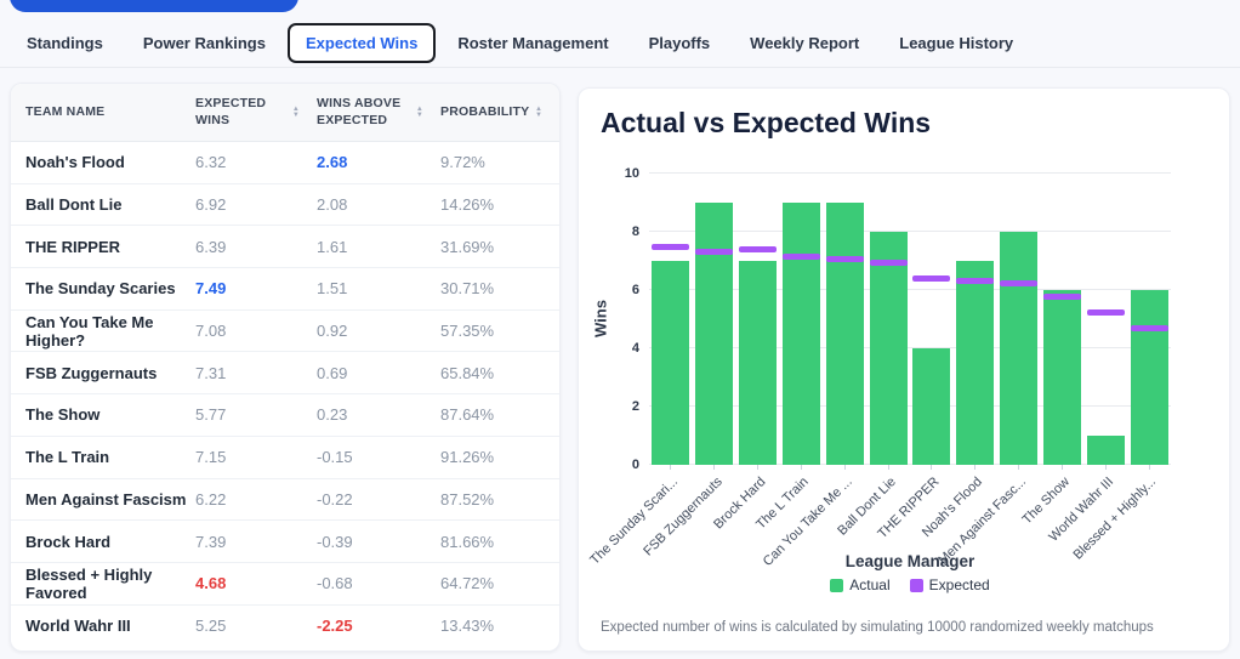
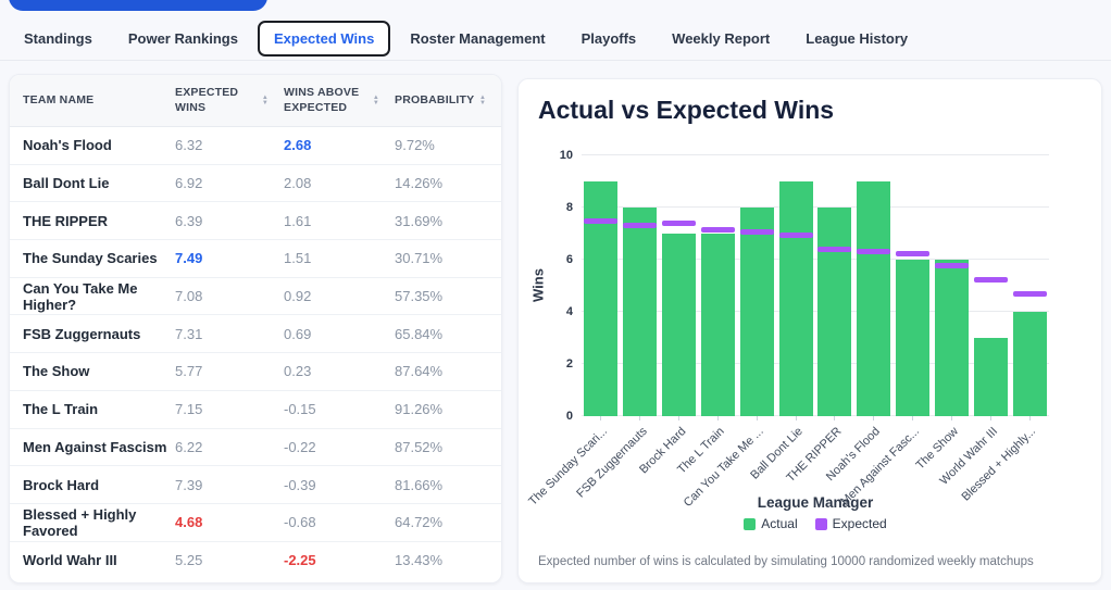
Actual/The Sunday Scari...: 7 -> 9
Actual/FSB Zuggernauts: 9 -> 8
Actual/The L Train: 9 -> 7
Actual/Can You Take Me ...: 9 -> 8
Actual/Ball Dont Lie: 8 -> 9
Actual/THE RIPPER: 4 -> 8
Actual/Noah's Flood: 7 -> 9
Actual/Men Against Fasc...: 8 -> 6
Actual/World Wahr III: 1 -> 3
Actual/Blessed + Highly...: 6 -> 4
